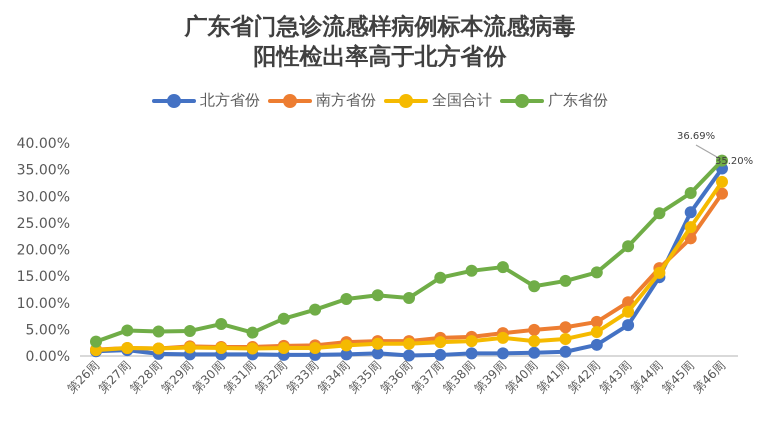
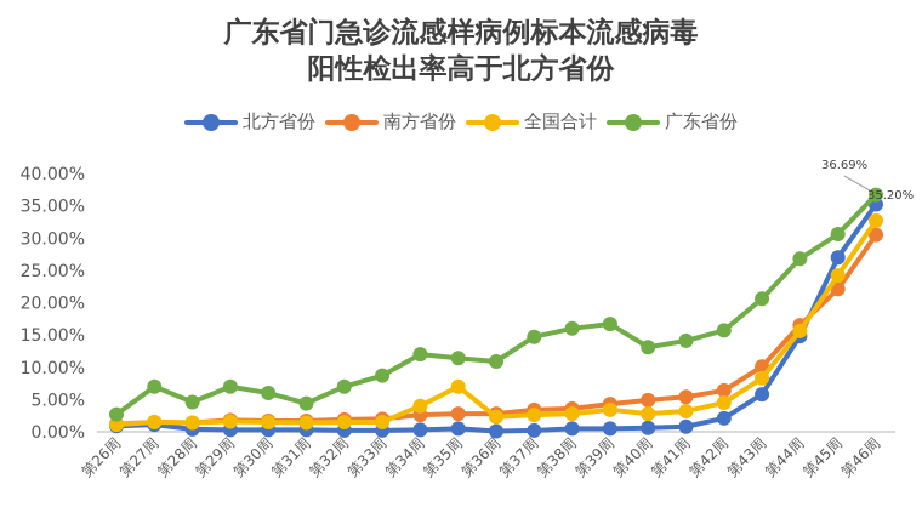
广东省份/第27周: 5% -> 7%
广东省份/第29周: 5% -> 7%
全国合计/第34周: 2% -> 4%
广东省份/第34周: 11% -> 12%
全国合计/第35周: 2% -> 7%
